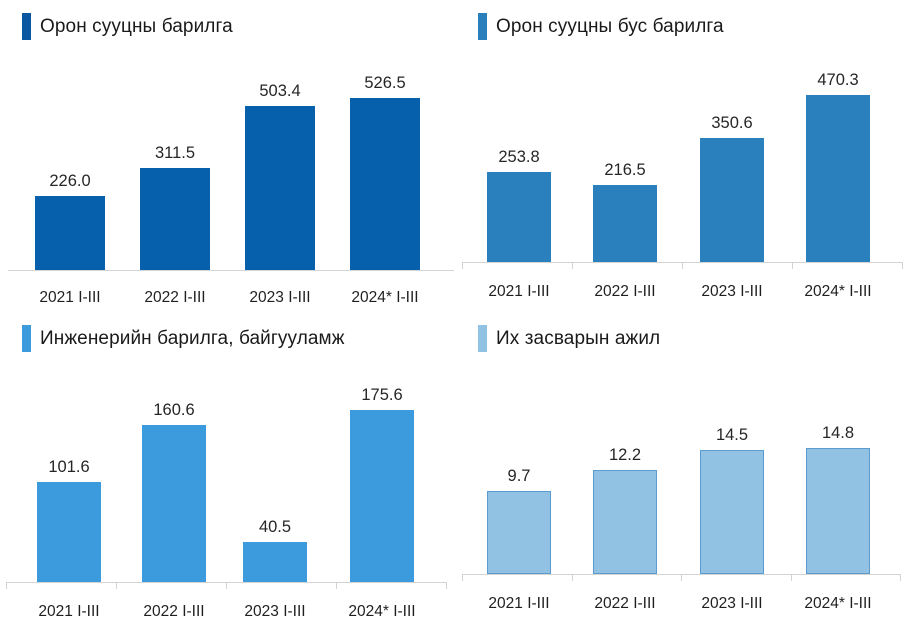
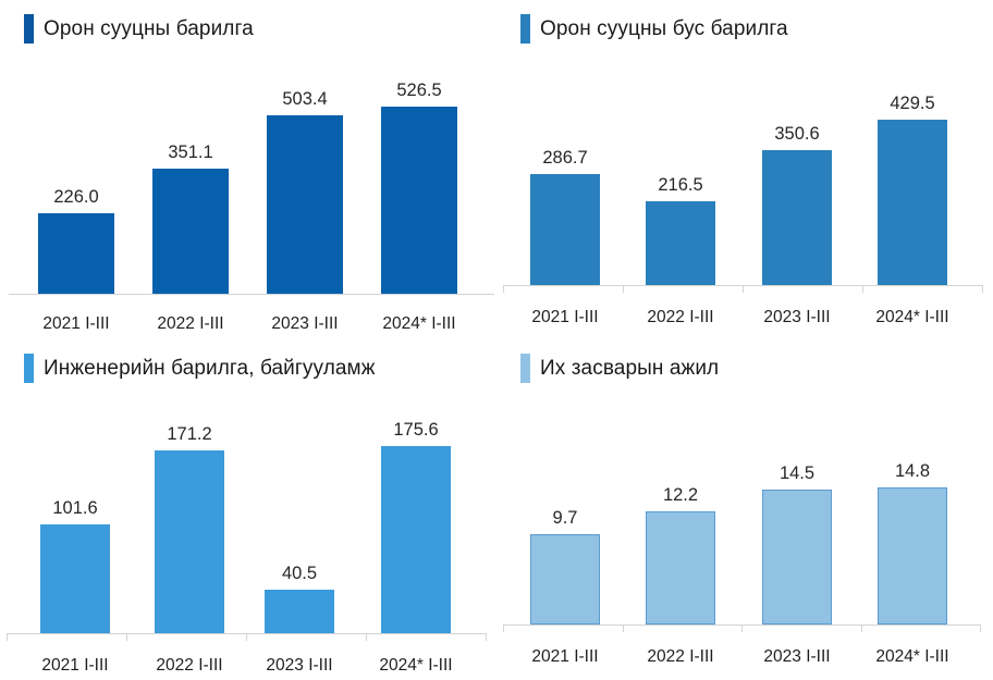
Орон сууцны барилга/2022 I-III: 311.5 -> 351.1
Орон сууцны бус барилга/2021 I-III: 253.8 -> 286.7
Орон сууцны бус барилга/2024* I-III: 470.3 -> 429.5
Инженерийн барилга, байгууламж/2022 I-III: 160.6 -> 171.2
